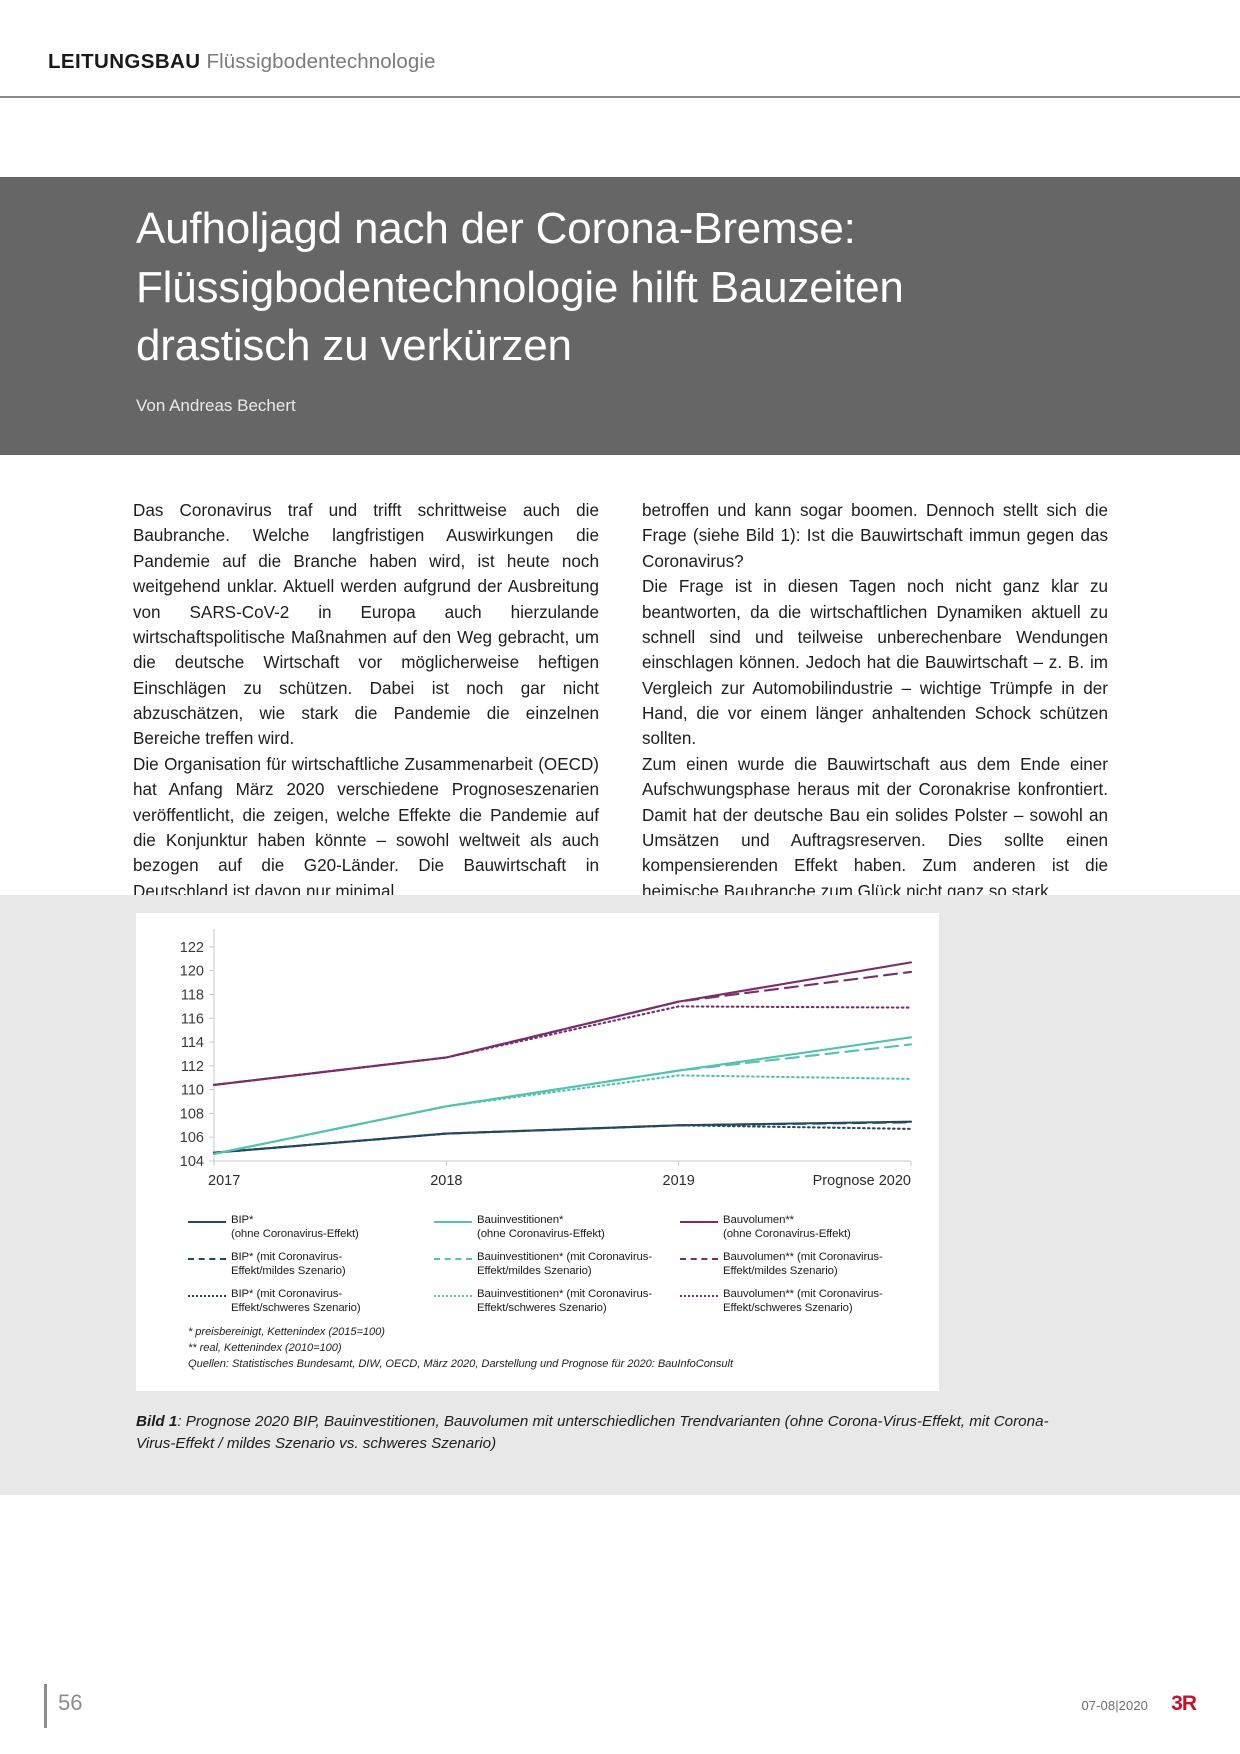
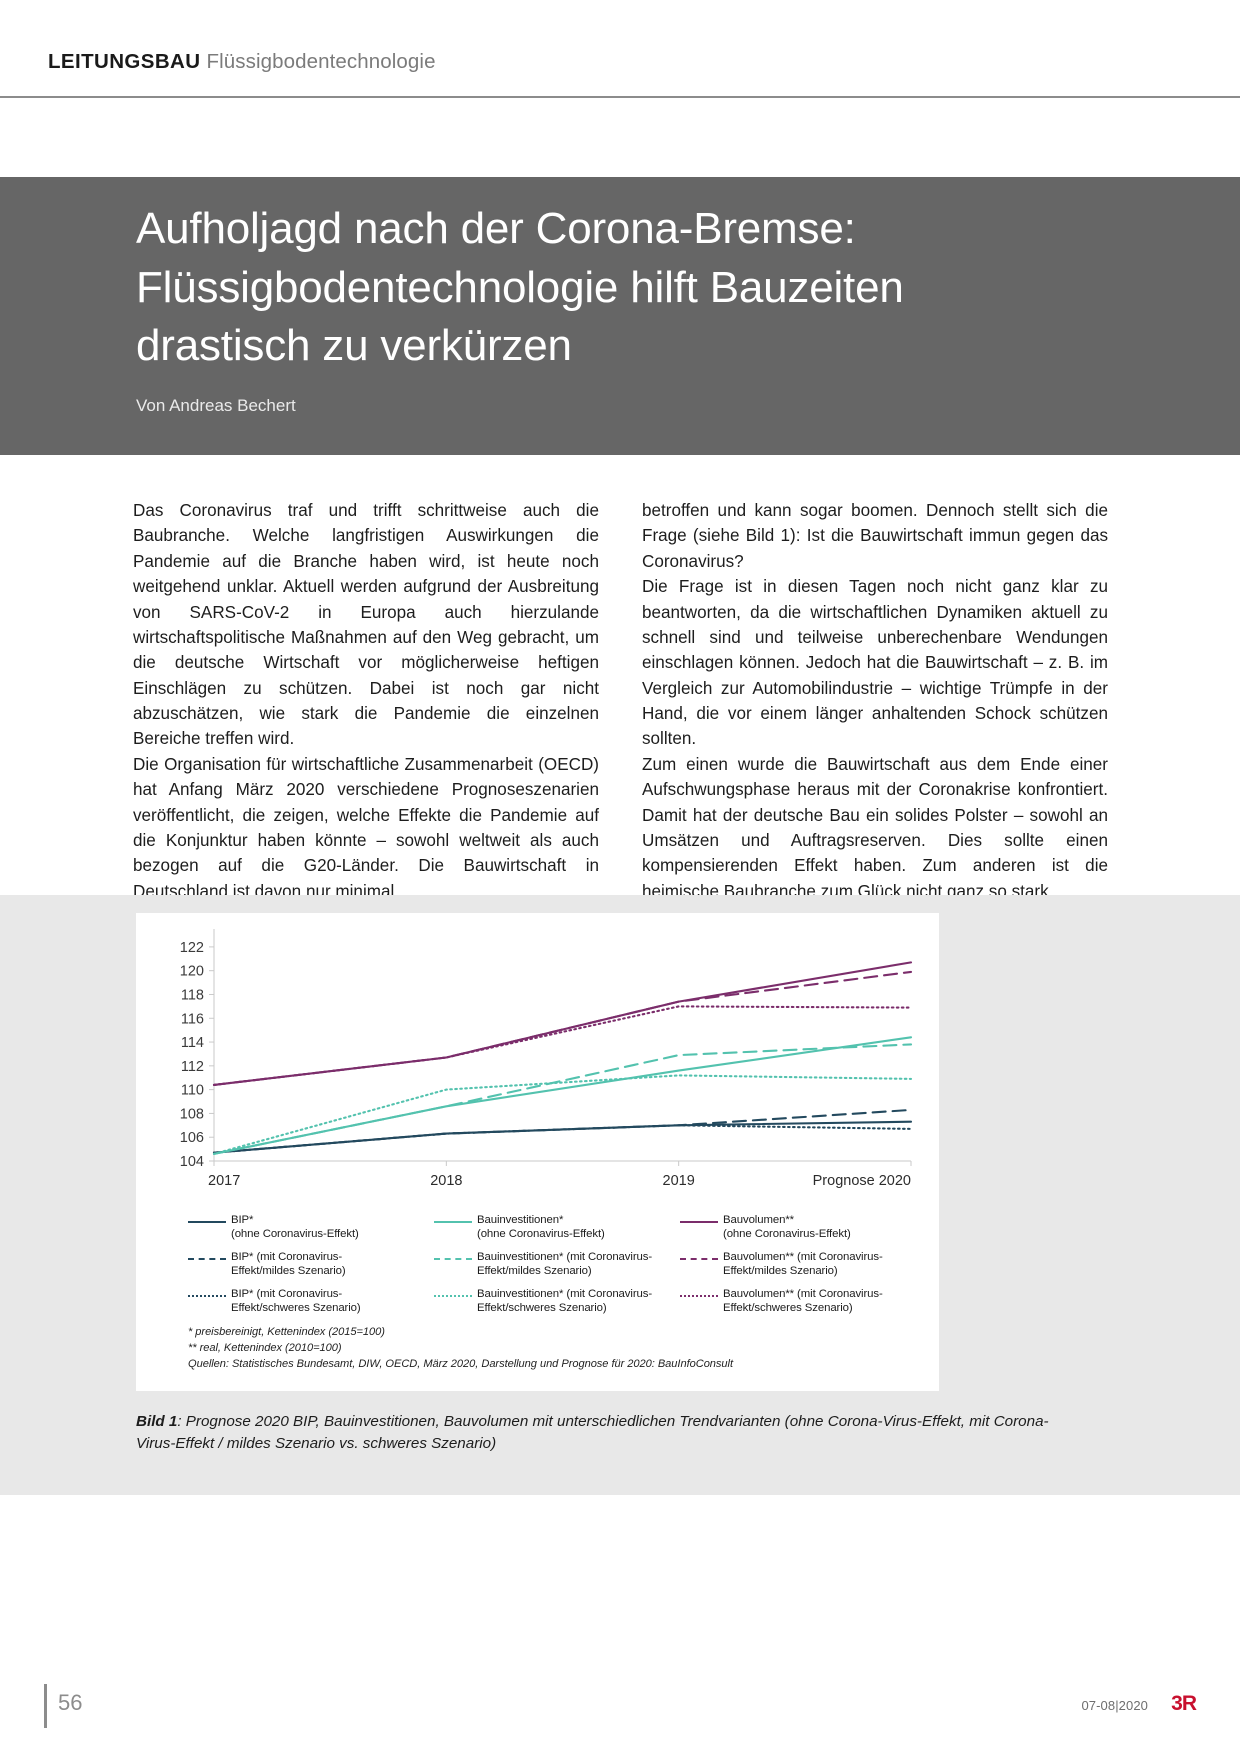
Bauinvestitionen* (mit Coronavirus-Effekt/schweres Szenario)/2018: 108.6 -> 110.0
Bauinvestitionen* (mit Coronavirus-Effekt/mildes Szenario)/2019: 111.6 -> 112.9
BIP* (mit Coronavirus-Effekt/mildes Szenario)/Prognose 2020: 107.2 -> 108.3
